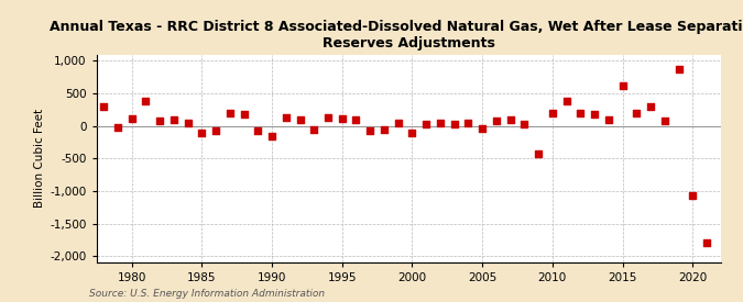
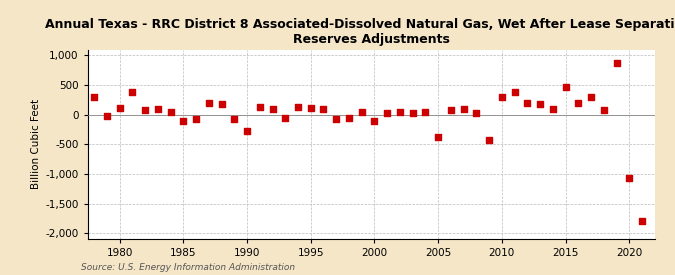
1990: -150 -> -280
2005: -30 -> -380
2010: 200 -> 300
2015: 620 -> 460
